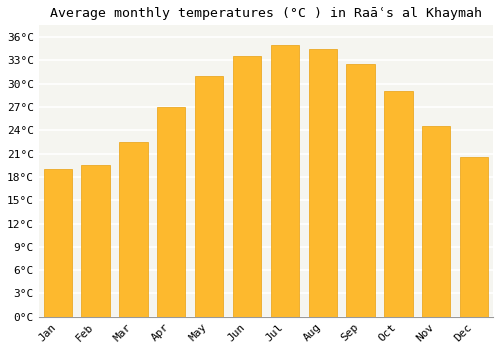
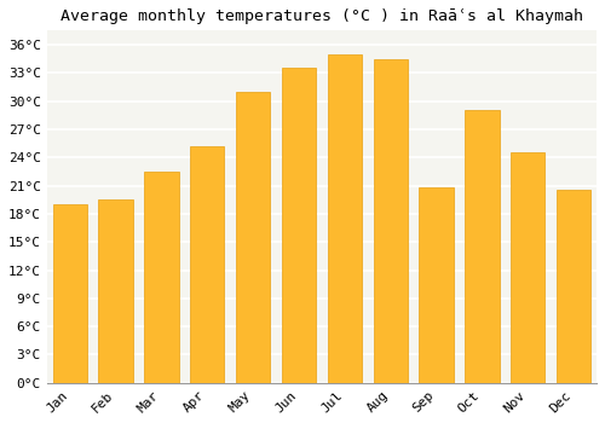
Apr: 27.0°C -> 25.2°C
Sep: 32.5°C -> 20.8°C
